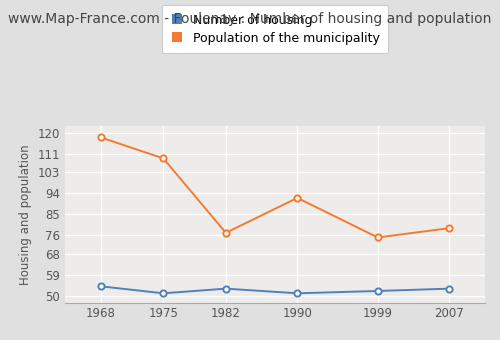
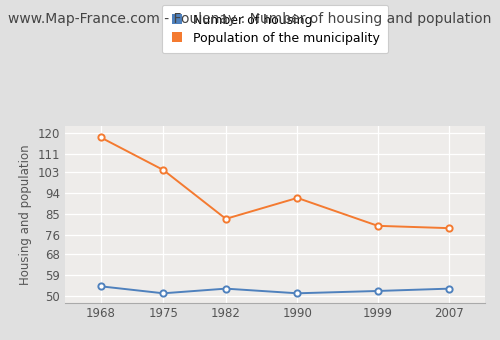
Population of the municipality/1975: 109 -> 104
Population of the municipality/1982: 77 -> 83
Population of the municipality/1999: 75 -> 80
